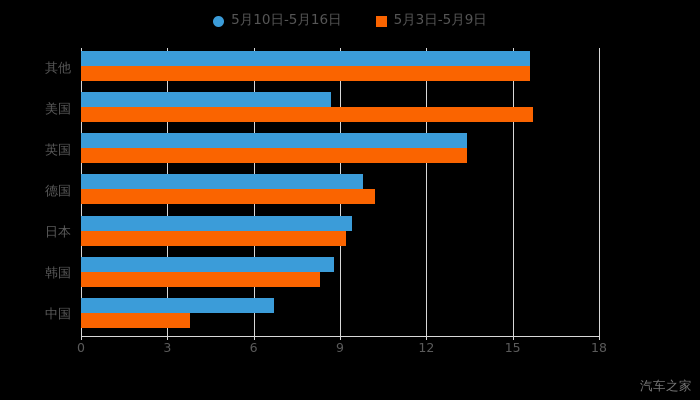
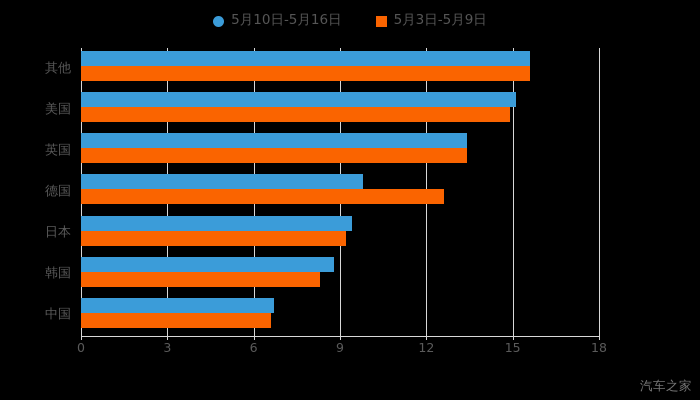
5月10日-5月16日/美国: 8.7 -> 15.1
5月3日-5月9日/美国: 15.7 -> 14.9
5月3日-5月9日/德国: 10.2 -> 12.6
5月3日-5月9日/中国: 3.8 -> 6.6
